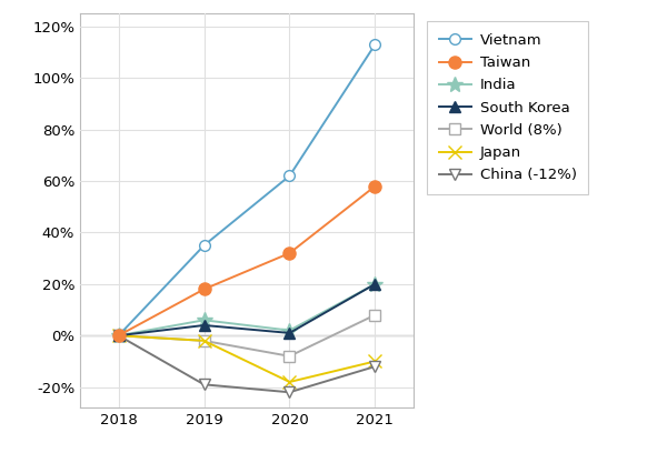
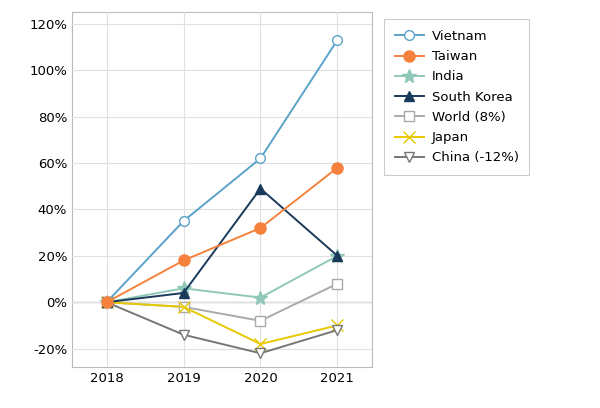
China (-12%)/2019: -19% -> -14%
South Korea/2020: 1% -> 49%
